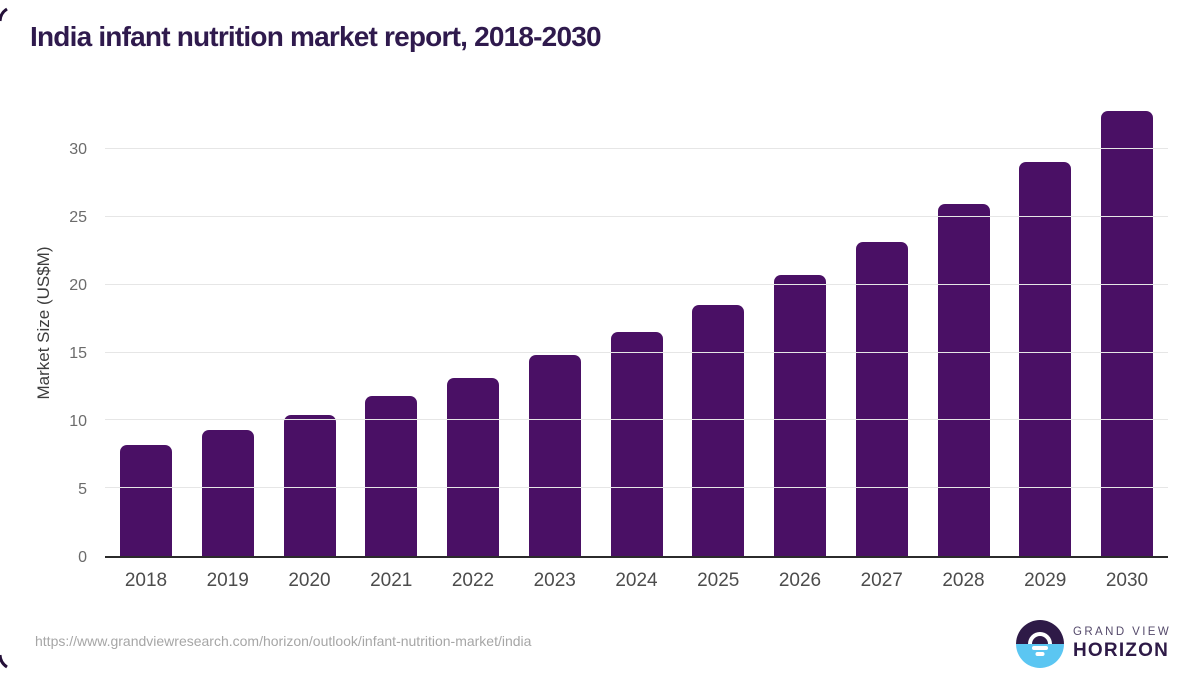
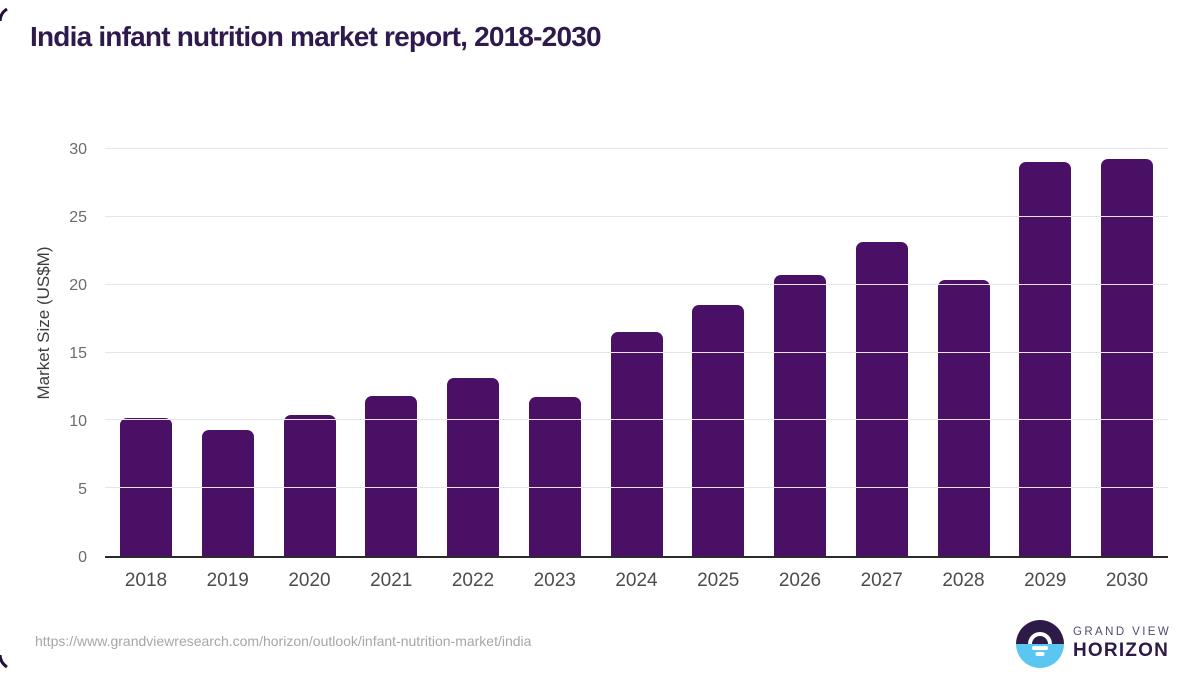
2018: 8.2 -> 10.2
2023: 14.8 -> 11.7
2028: 26.0 -> 20.4
2030: 32.8 -> 29.3
